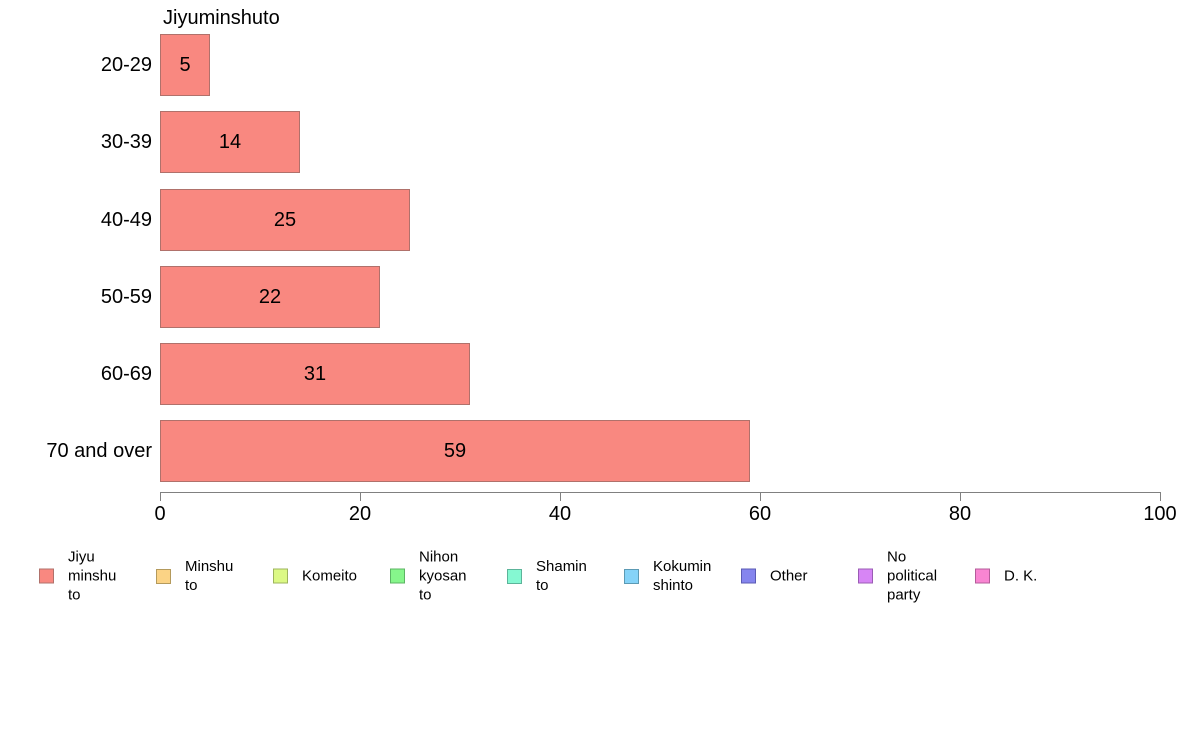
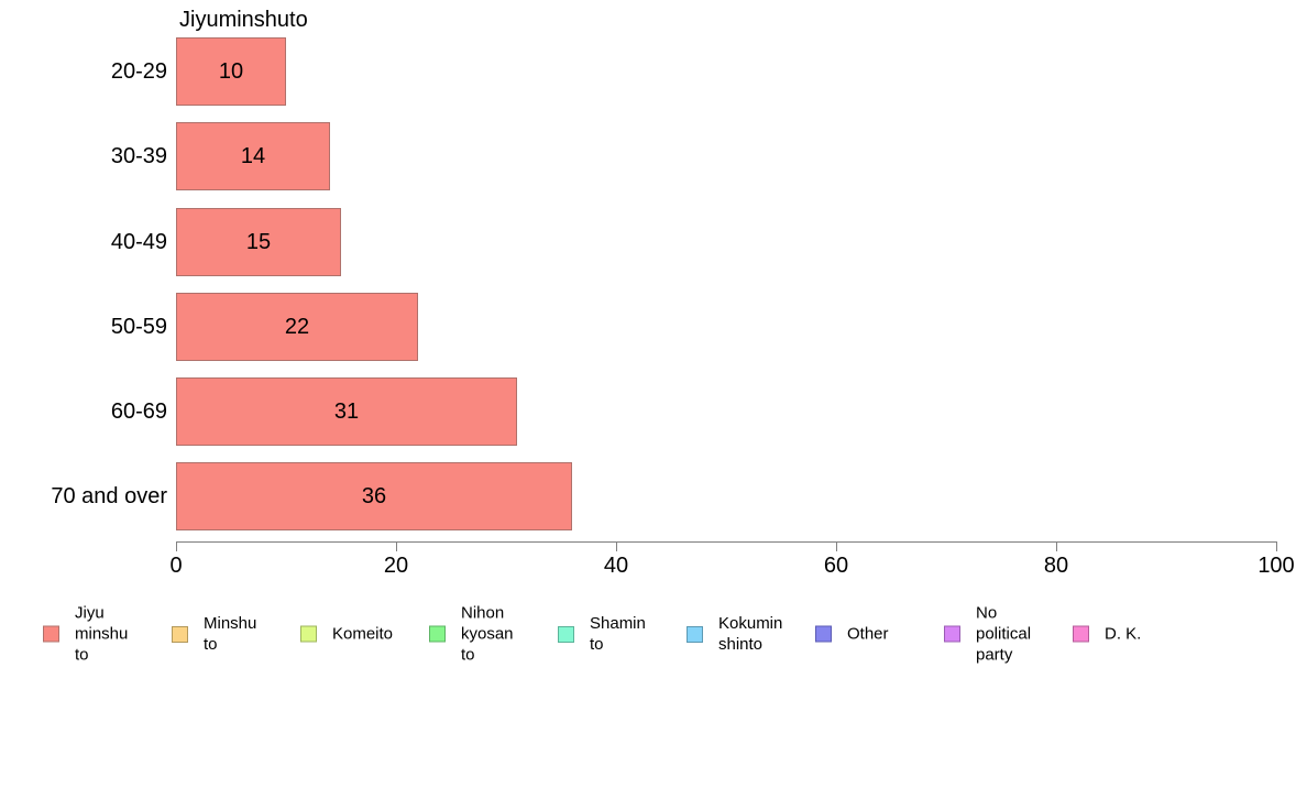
20-29: 5 -> 10
40-49: 25 -> 15
70 and over: 59 -> 36
